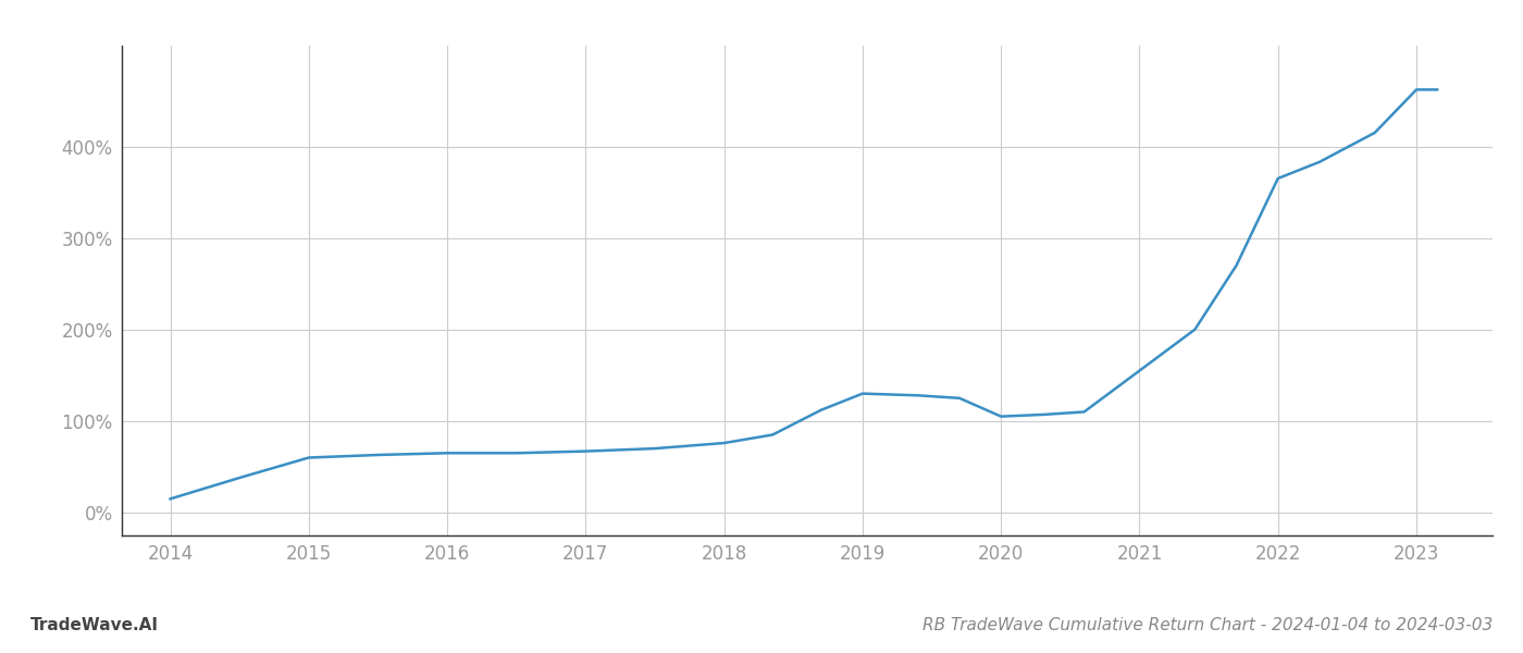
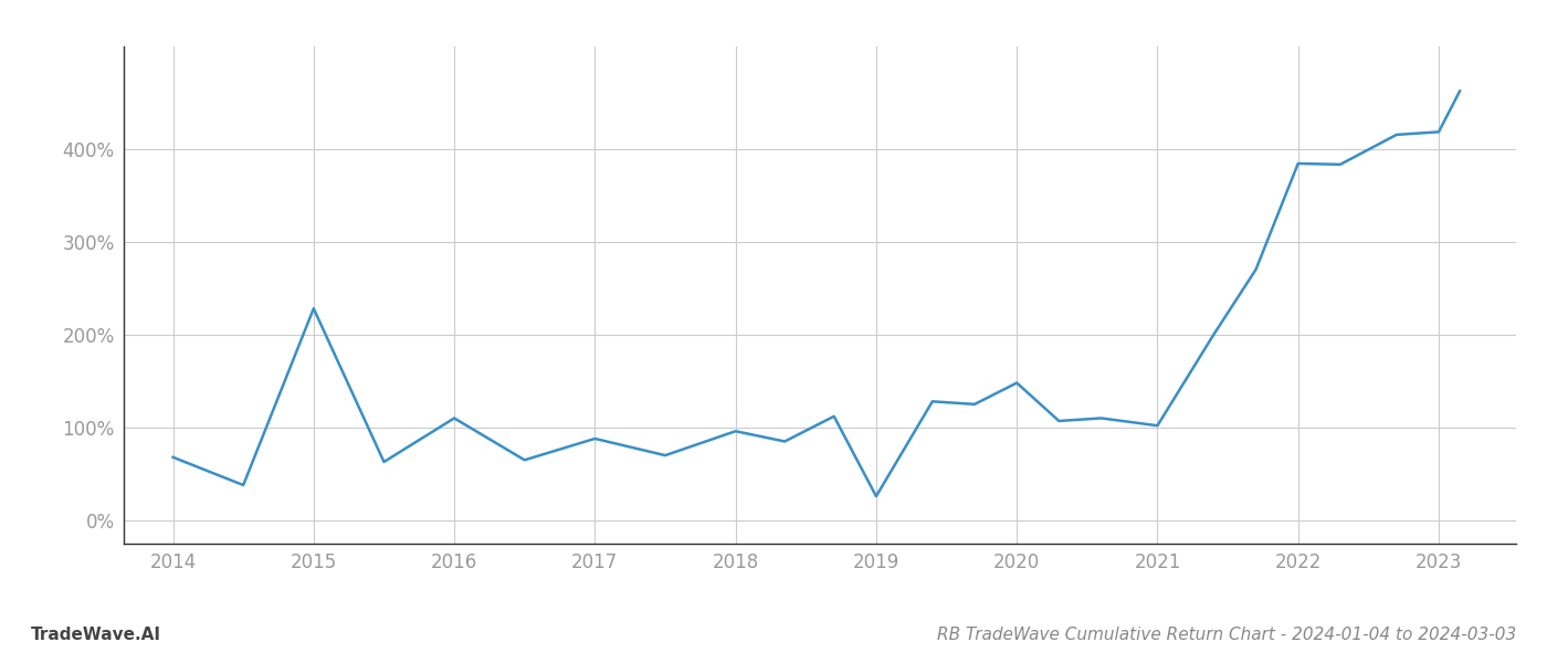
2014: 15% -> 68%
2015: 60% -> 228%
2016: 65% -> 110%
2017: 67% -> 88%
2018: 76% -> 96%
2019: 130% -> 26%
2020: 105% -> 148%
2021: 155% -> 102%
2022: 365% -> 384%
2023: 462% -> 418%
